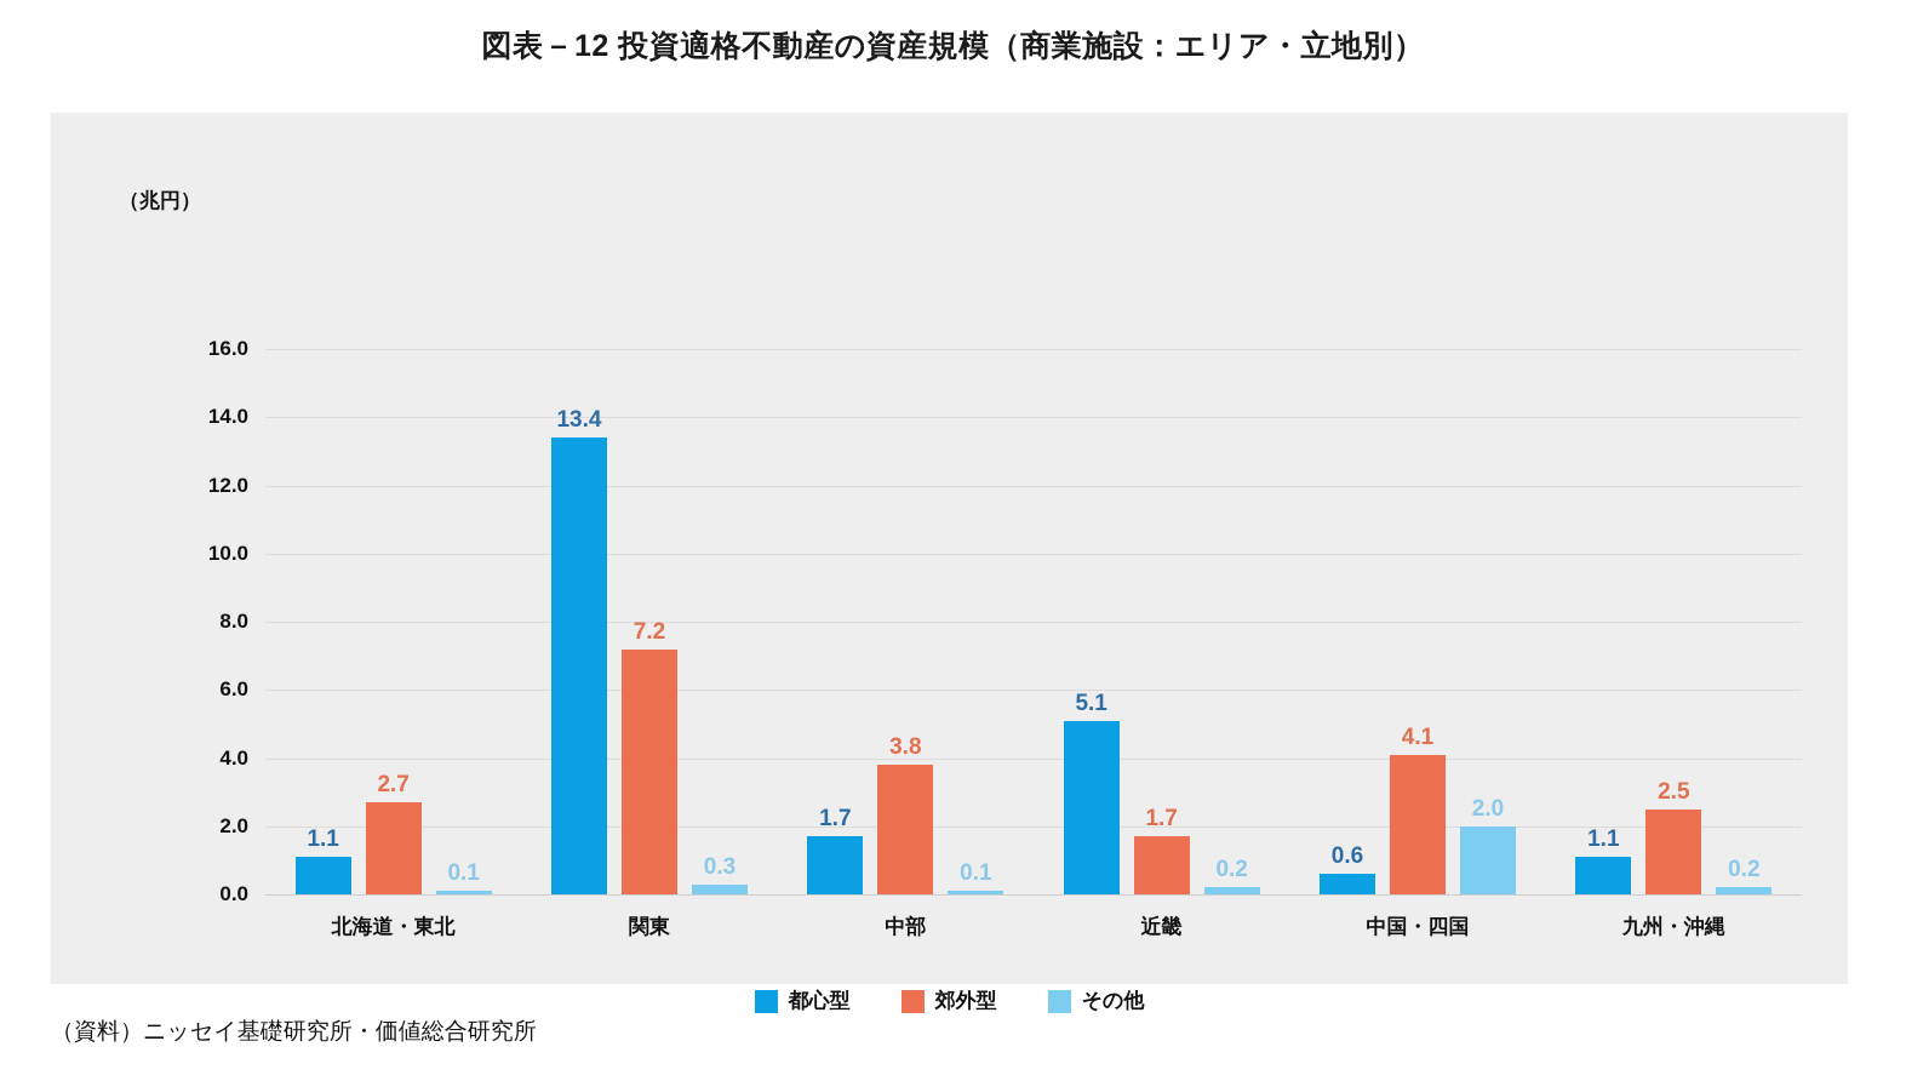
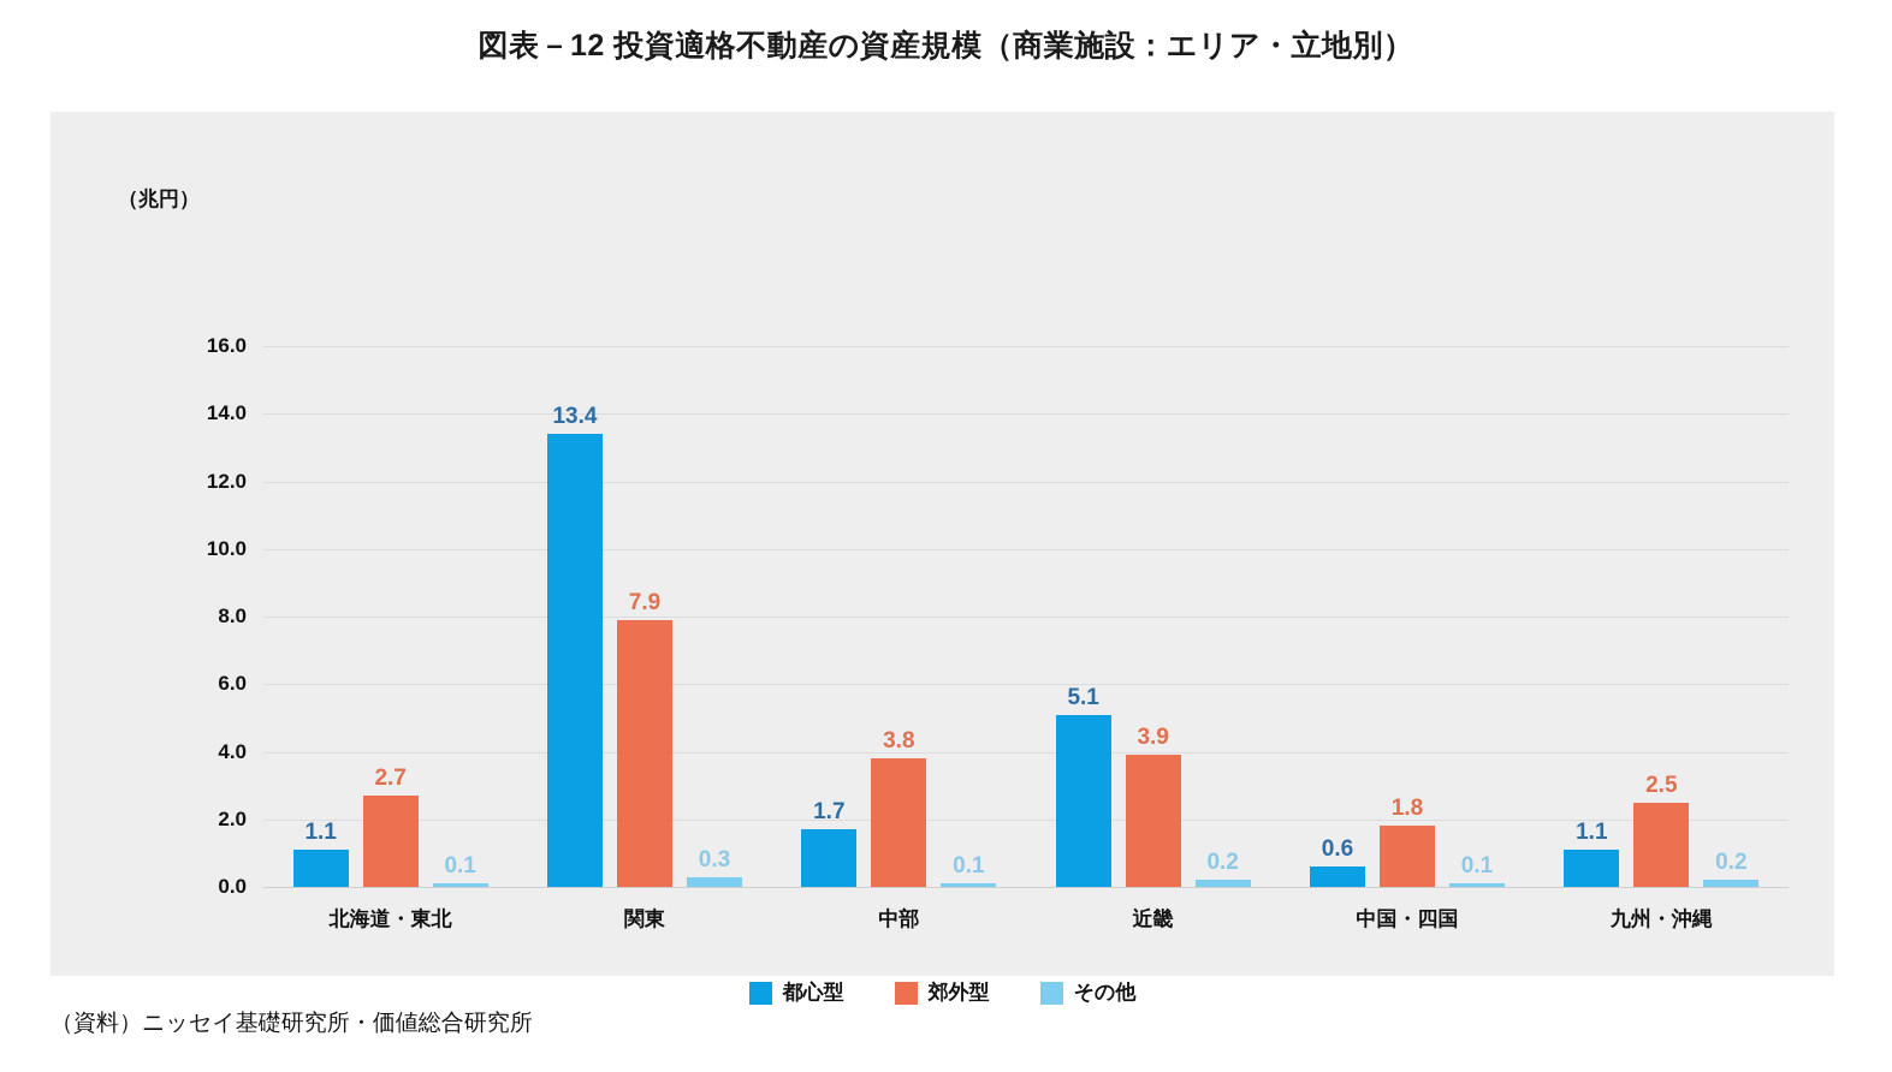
郊外型/関東: 7.2 -> 7.9
郊外型/近畿: 1.7 -> 3.9
郊外型/中国・四国: 4.1 -> 1.8
その他/中国・四国: 2.0 -> 0.1
